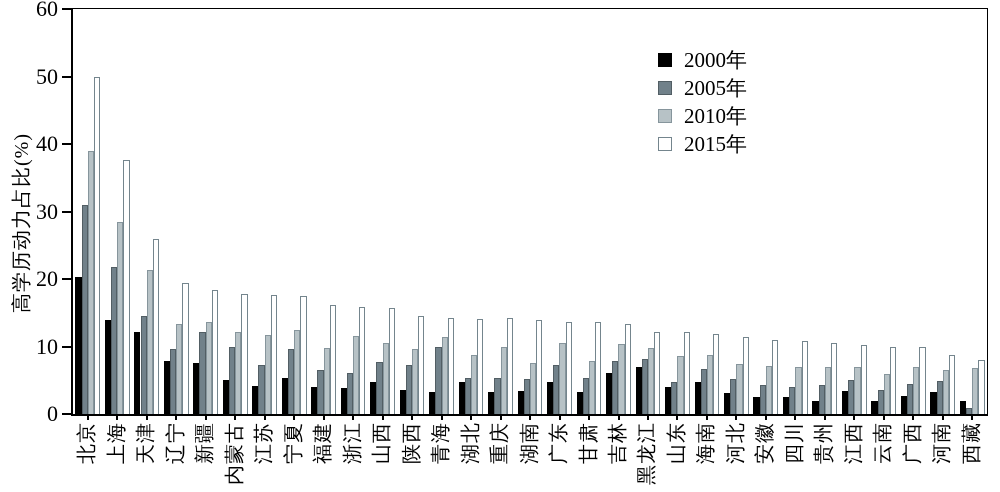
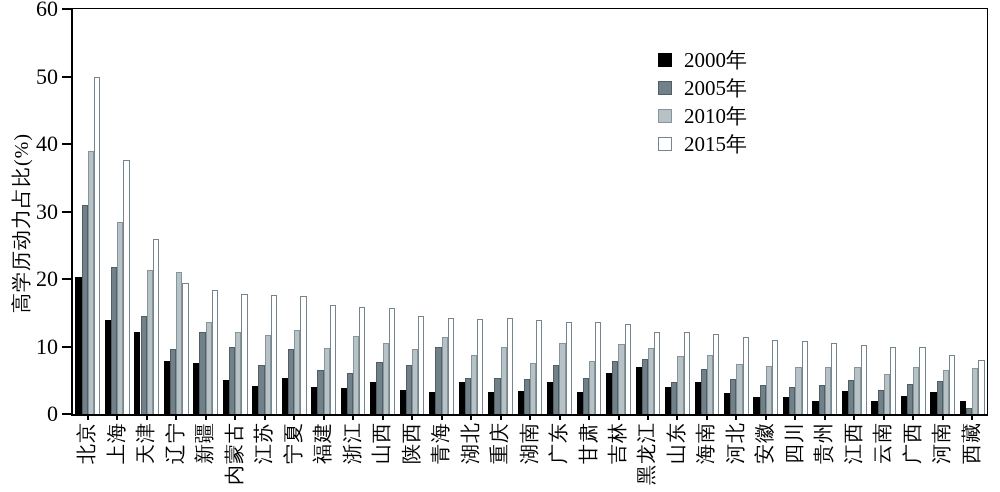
2010年/辽宁: 13 -> 21
